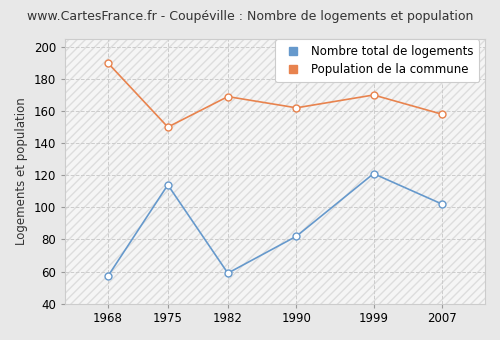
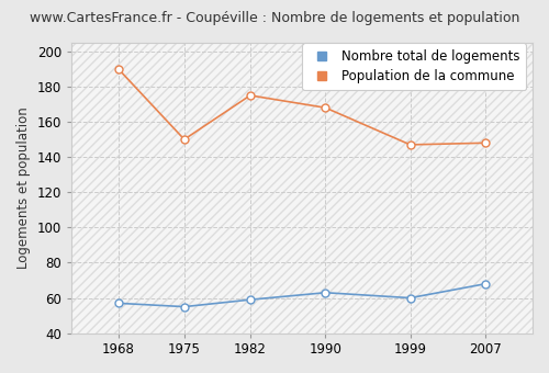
Nombre total de logements/1975: 114 -> 55
Population de la commune/1982: 169 -> 175
Nombre total de logements/1990: 82 -> 63
Population de la commune/1990: 162 -> 168
Nombre total de logements/1999: 121 -> 60
Population de la commune/1999: 170 -> 147
Nombre total de logements/2007: 102 -> 68
Population de la commune/2007: 158 -> 148
